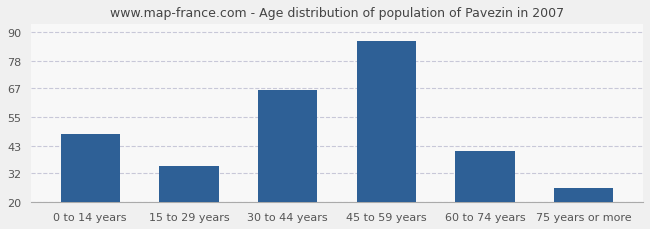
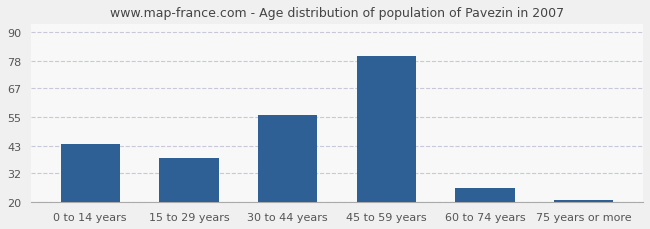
0 to 14 years: 48 -> 44
15 to 29 years: 35 -> 38
30 to 44 years: 66 -> 56
45 to 59 years: 86 -> 80
60 to 74 years: 41 -> 26
75 years or more: 26 -> 21
